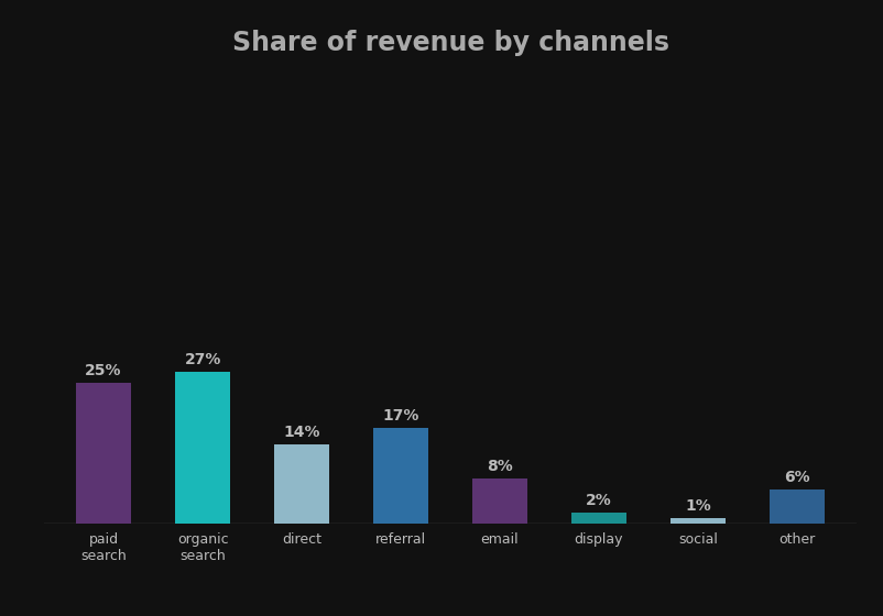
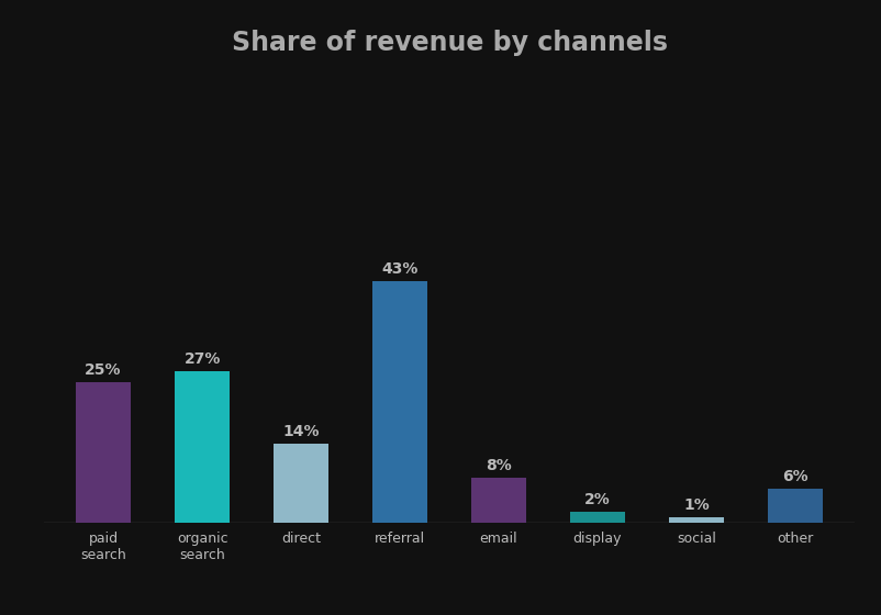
referral: 17% -> 43%
